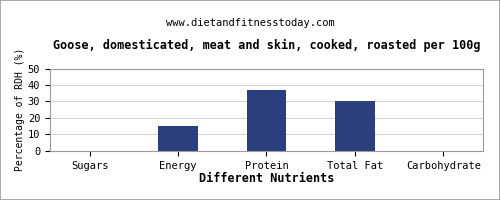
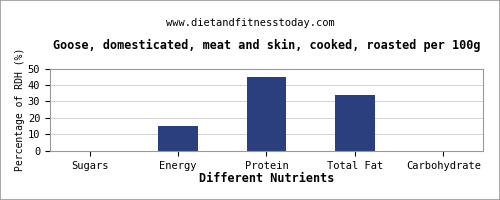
Protein: 37 -> 45
Total Fat: 30 -> 34
